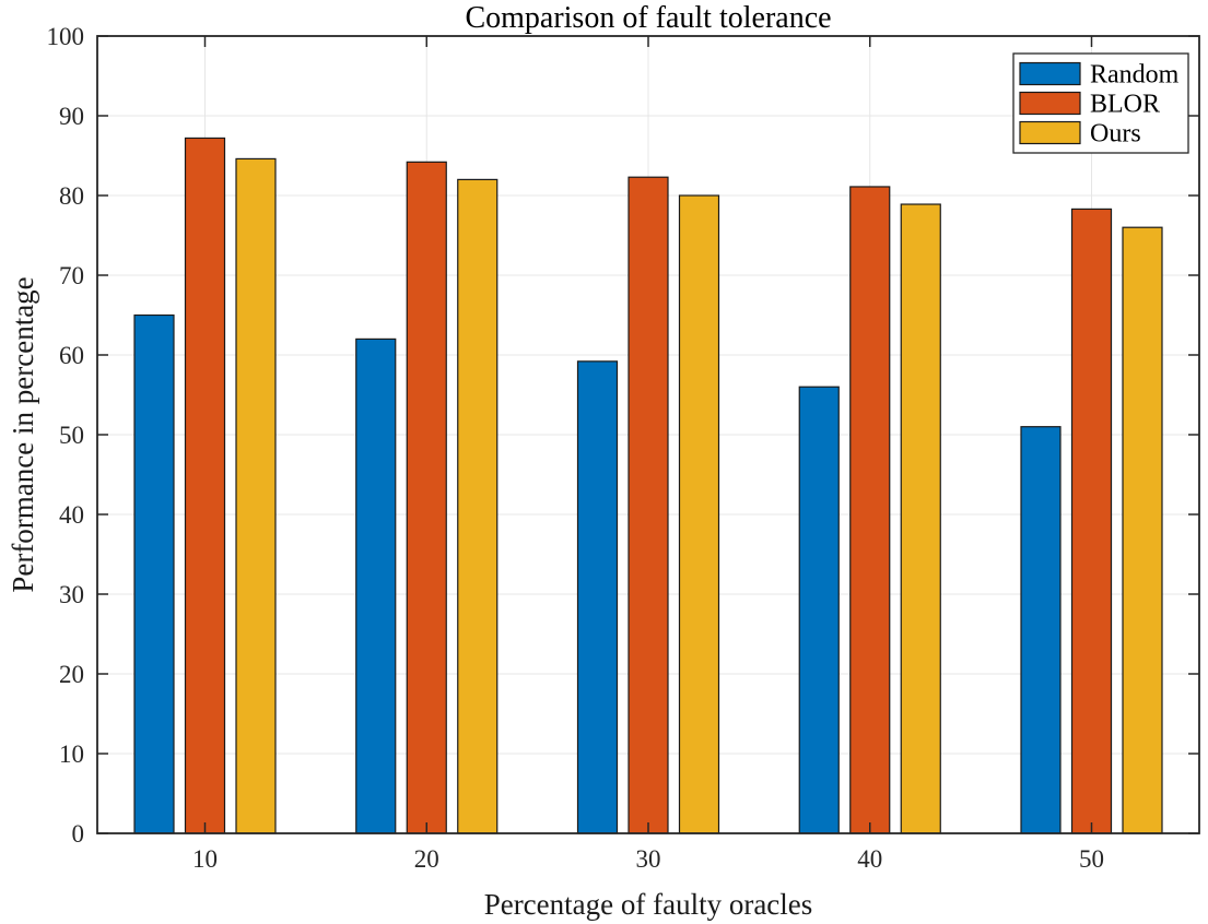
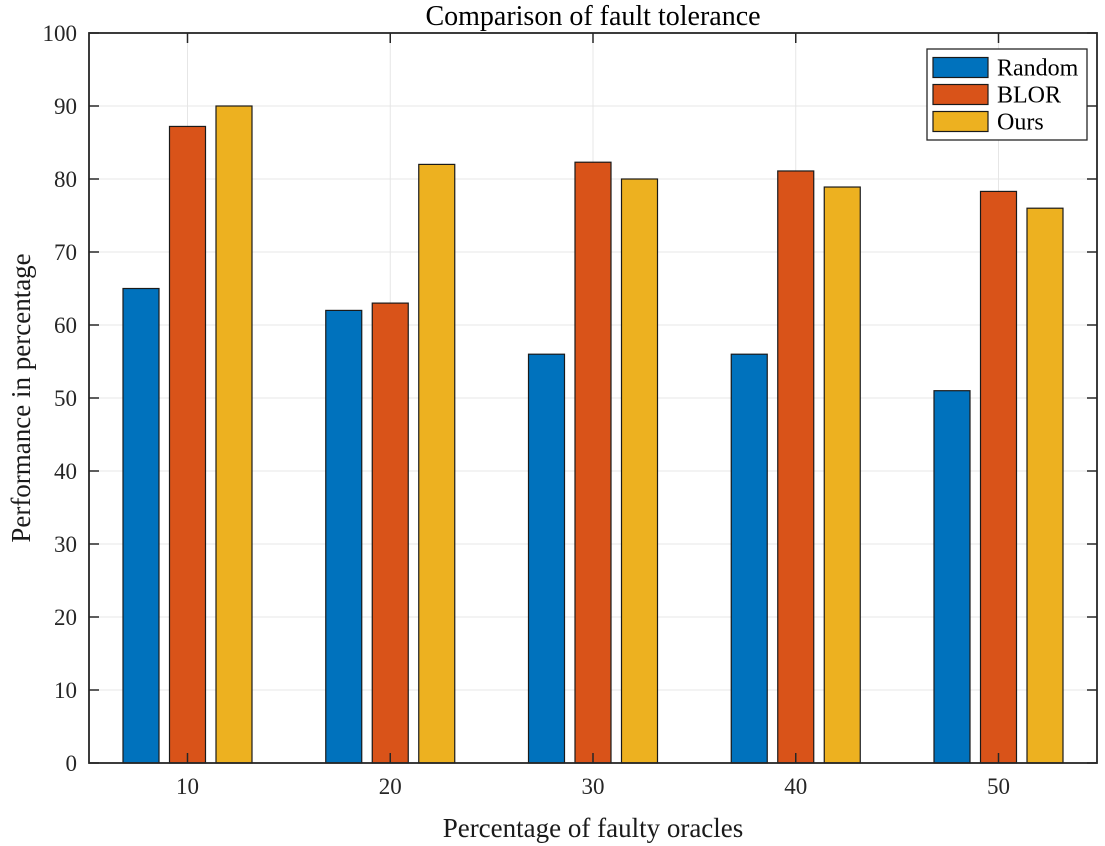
Ours/10: 85 -> 90
BLOR/20: 84 -> 63
Random/30: 59 -> 56
